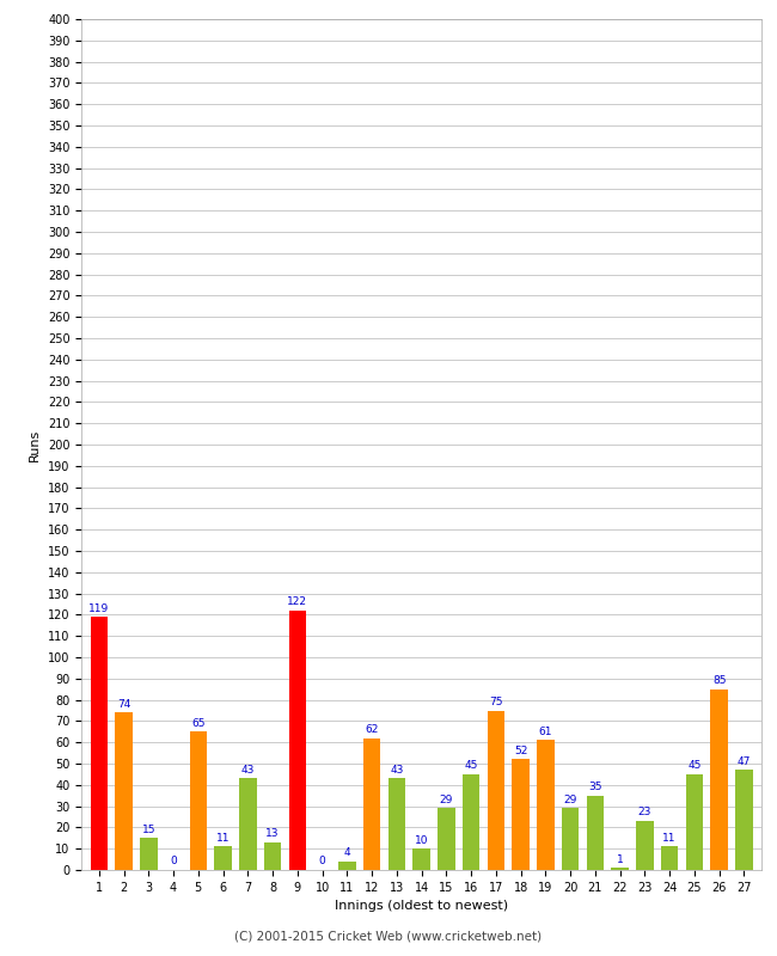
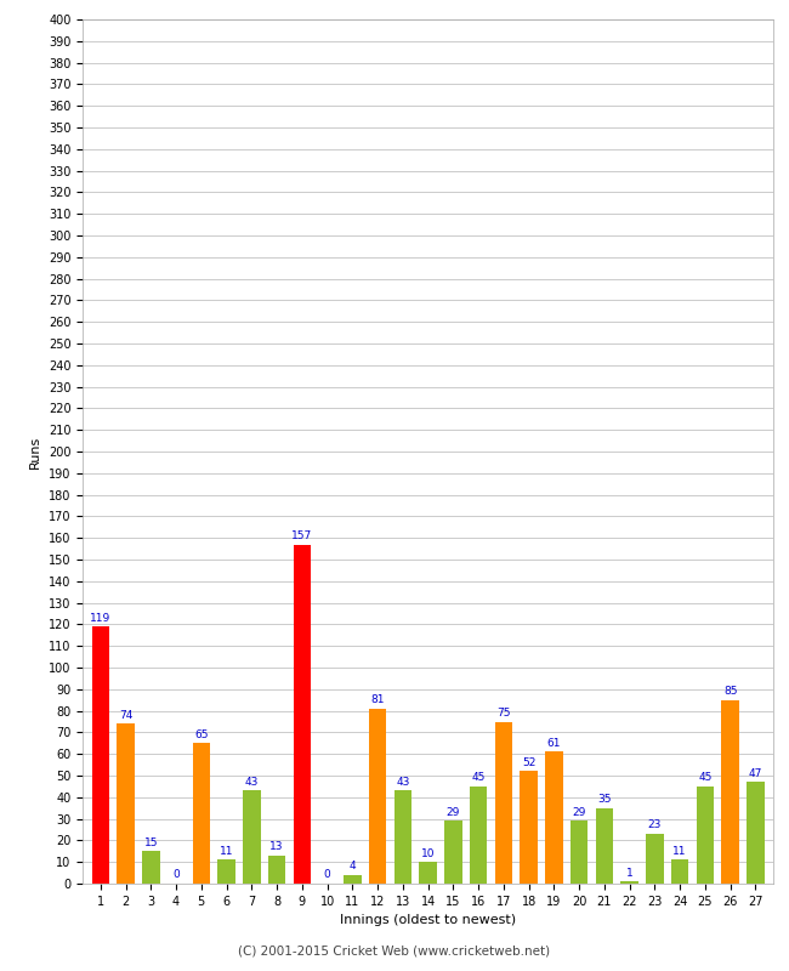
9: 122 -> 157
12: 62 -> 81
